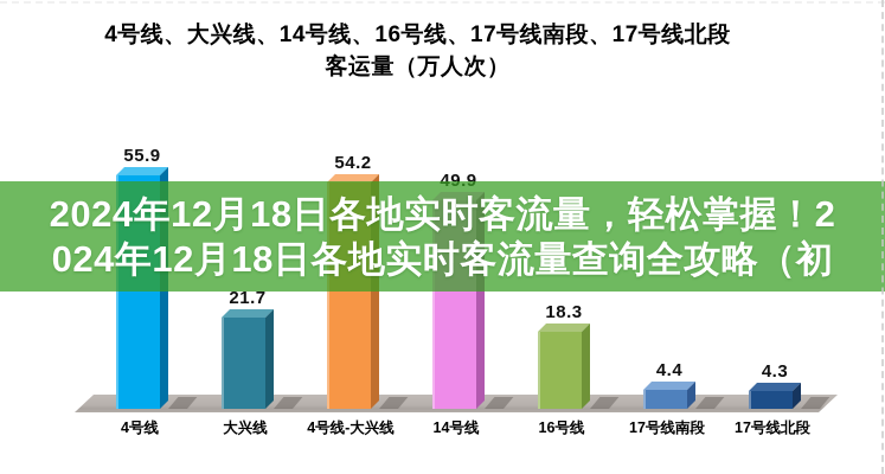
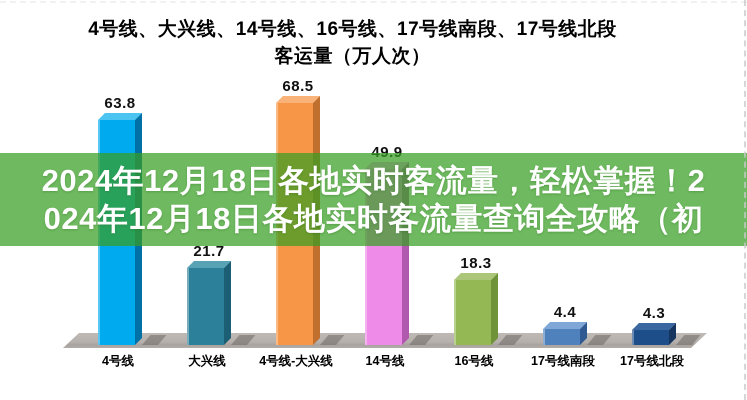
4号线: 55.9 -> 63.8
4号线-大兴线: 54.2 -> 68.5
